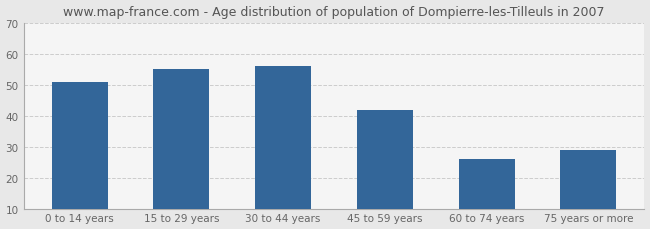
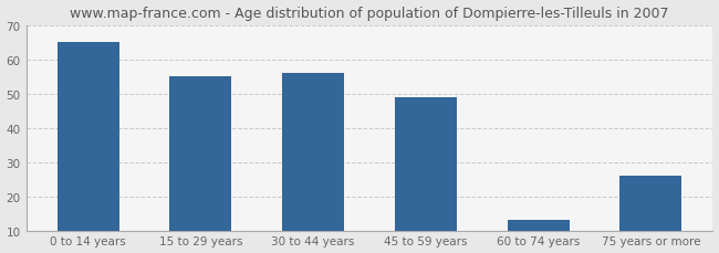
0 to 14 years: 51 -> 65
45 to 59 years: 42 -> 49
60 to 74 years: 26 -> 13
75 years or more: 29 -> 26
